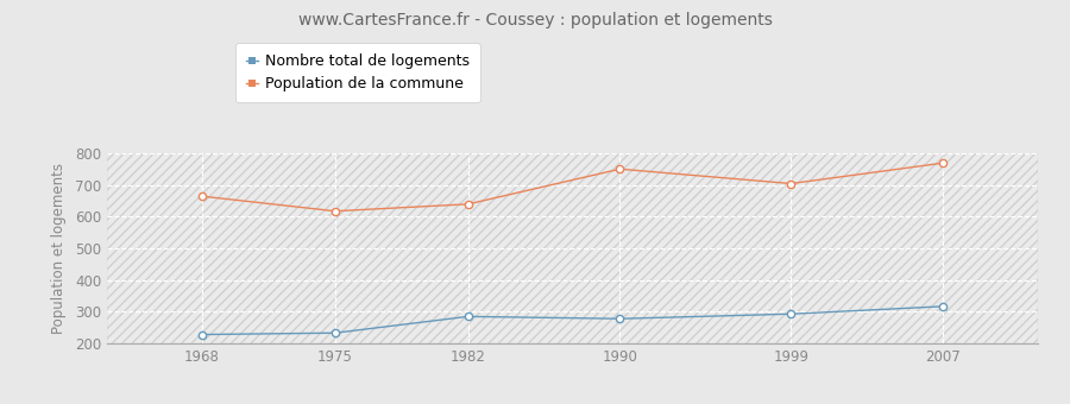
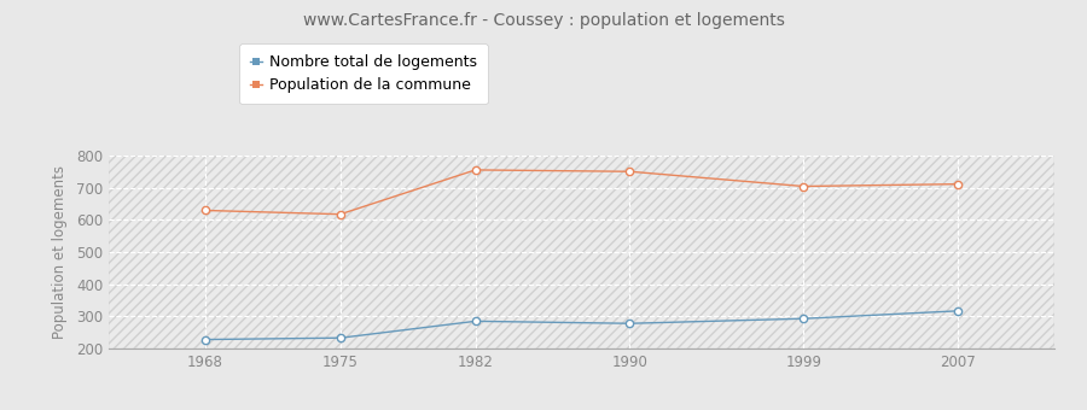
Population de la commune/1968: 665 -> 630
Population de la commune/1982: 640 -> 756
Population de la commune/2007: 770 -> 712
